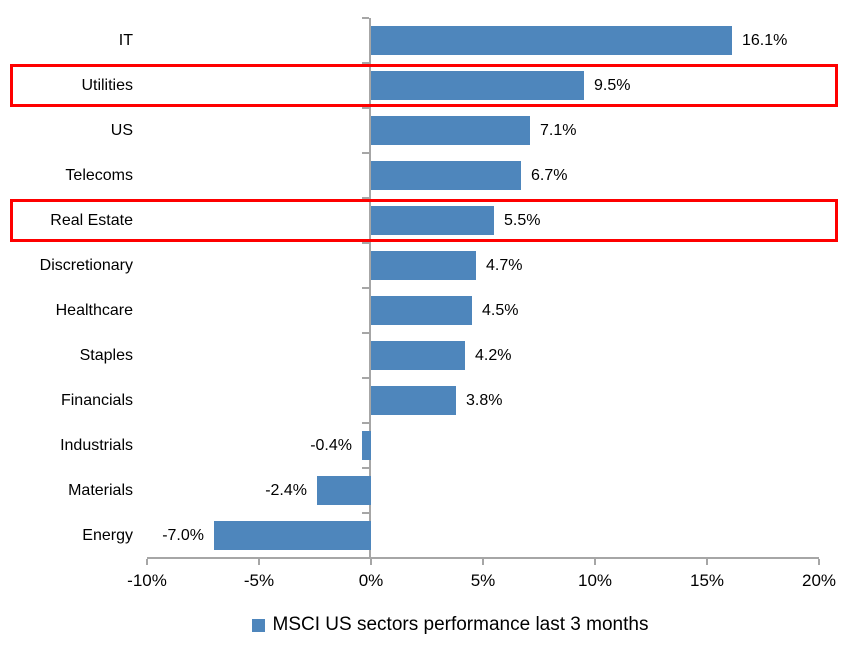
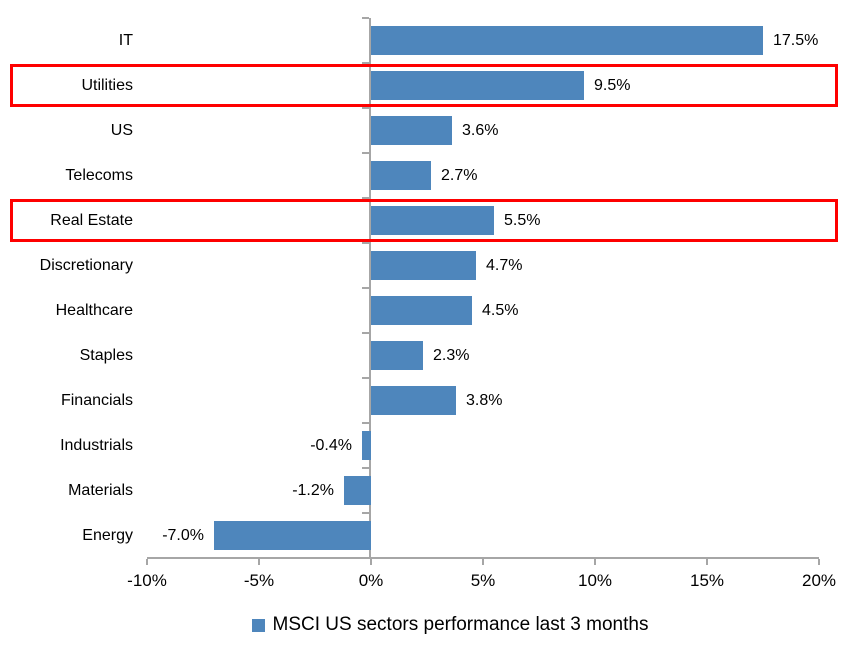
IT: 16.1% -> 17.5%
US: 7.1% -> 3.6%
Telecoms: 6.7% -> 2.7%
Staples: 4.2% -> 2.3%
Materials: -2.4% -> -1.2%
